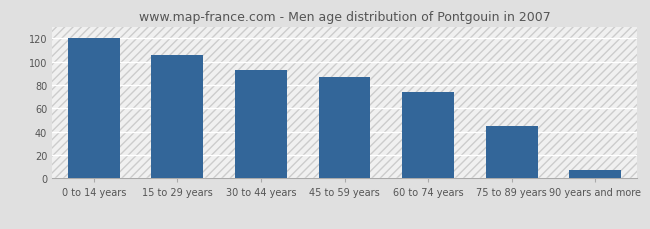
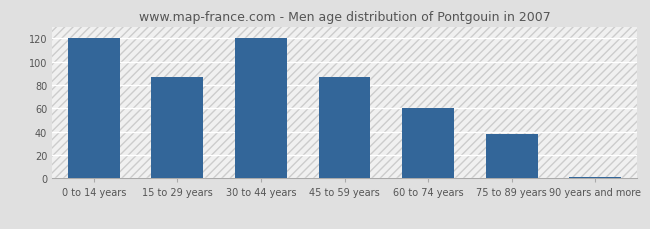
15 to 29 years: 106 -> 87
30 to 44 years: 93 -> 120
60 to 74 years: 74 -> 60
75 to 89 years: 45 -> 38
90 years and more: 7 -> 1
